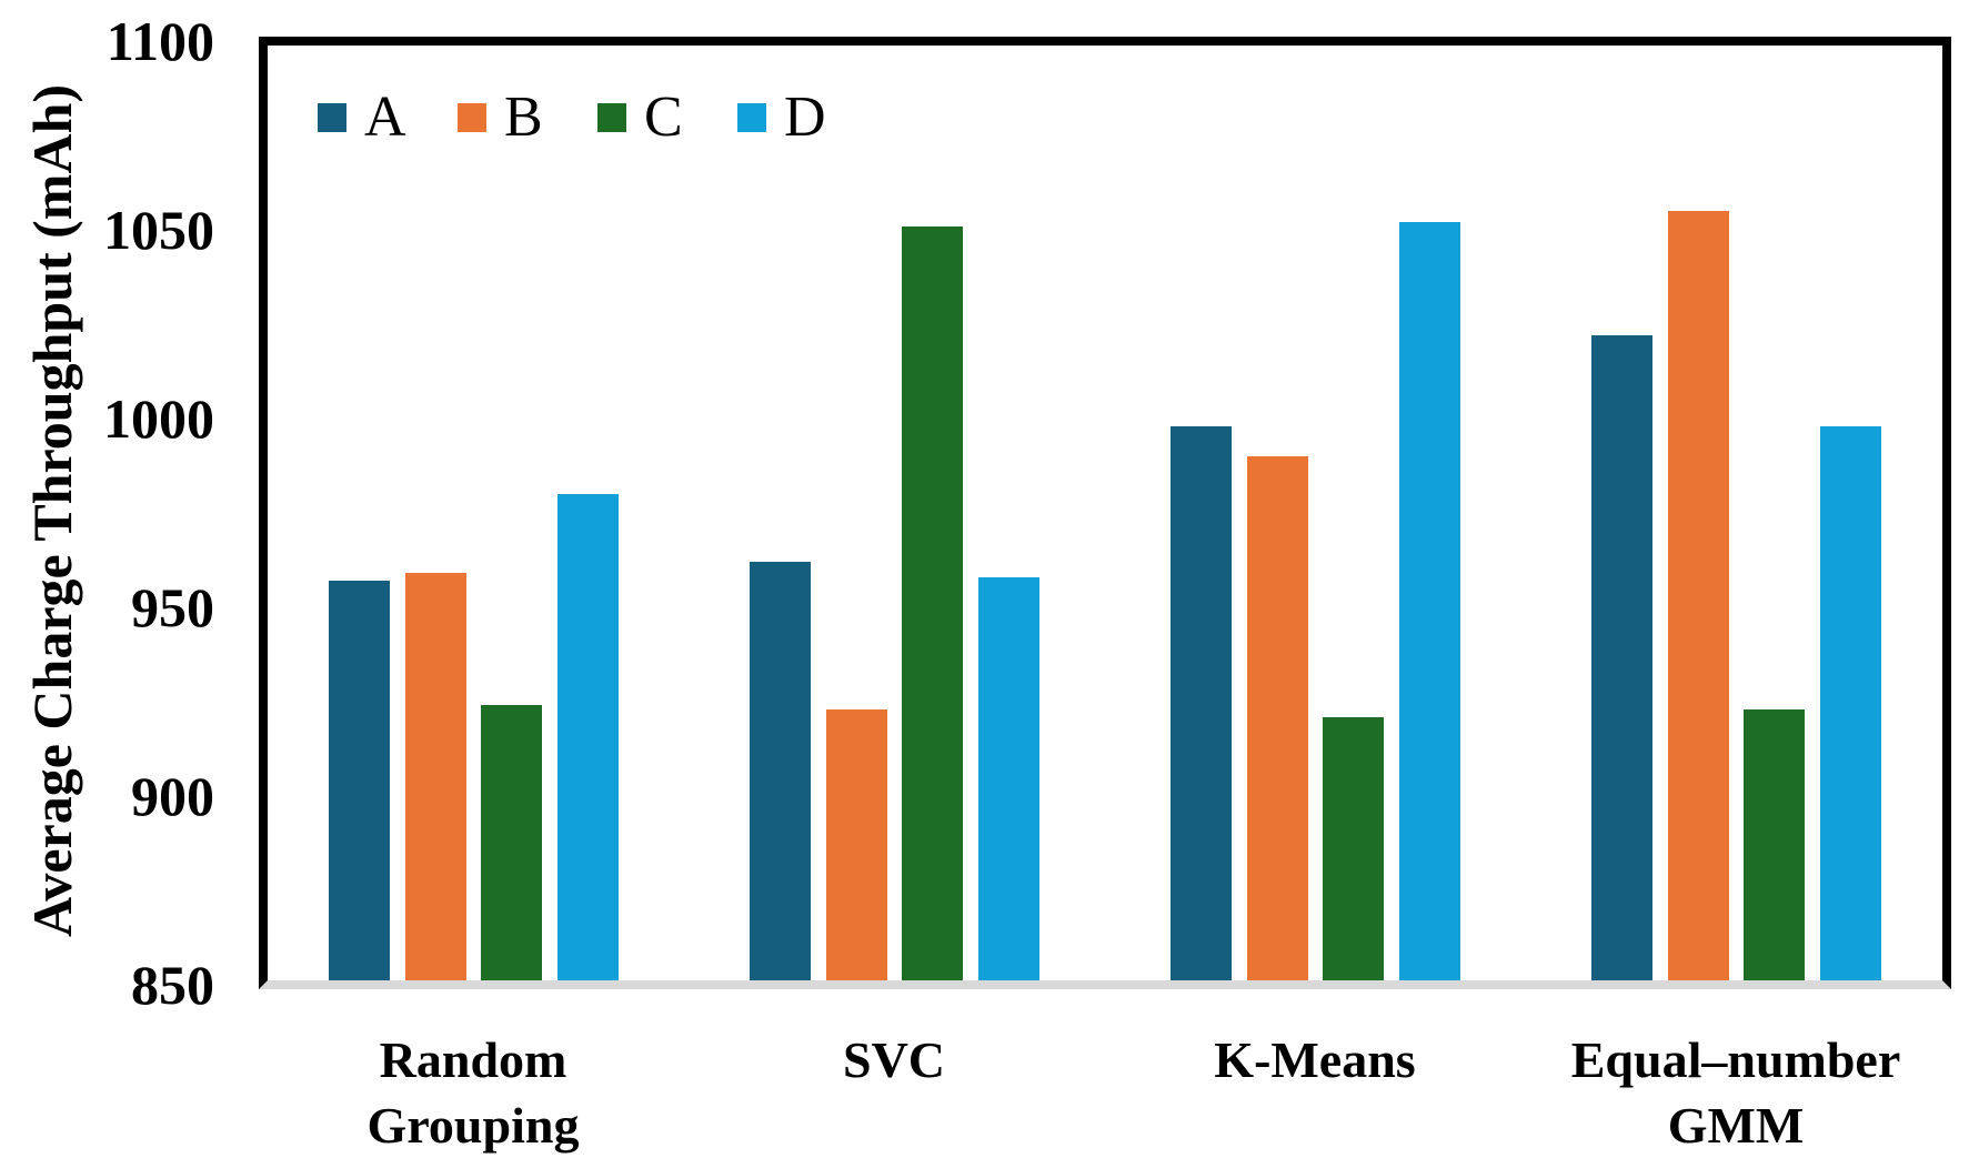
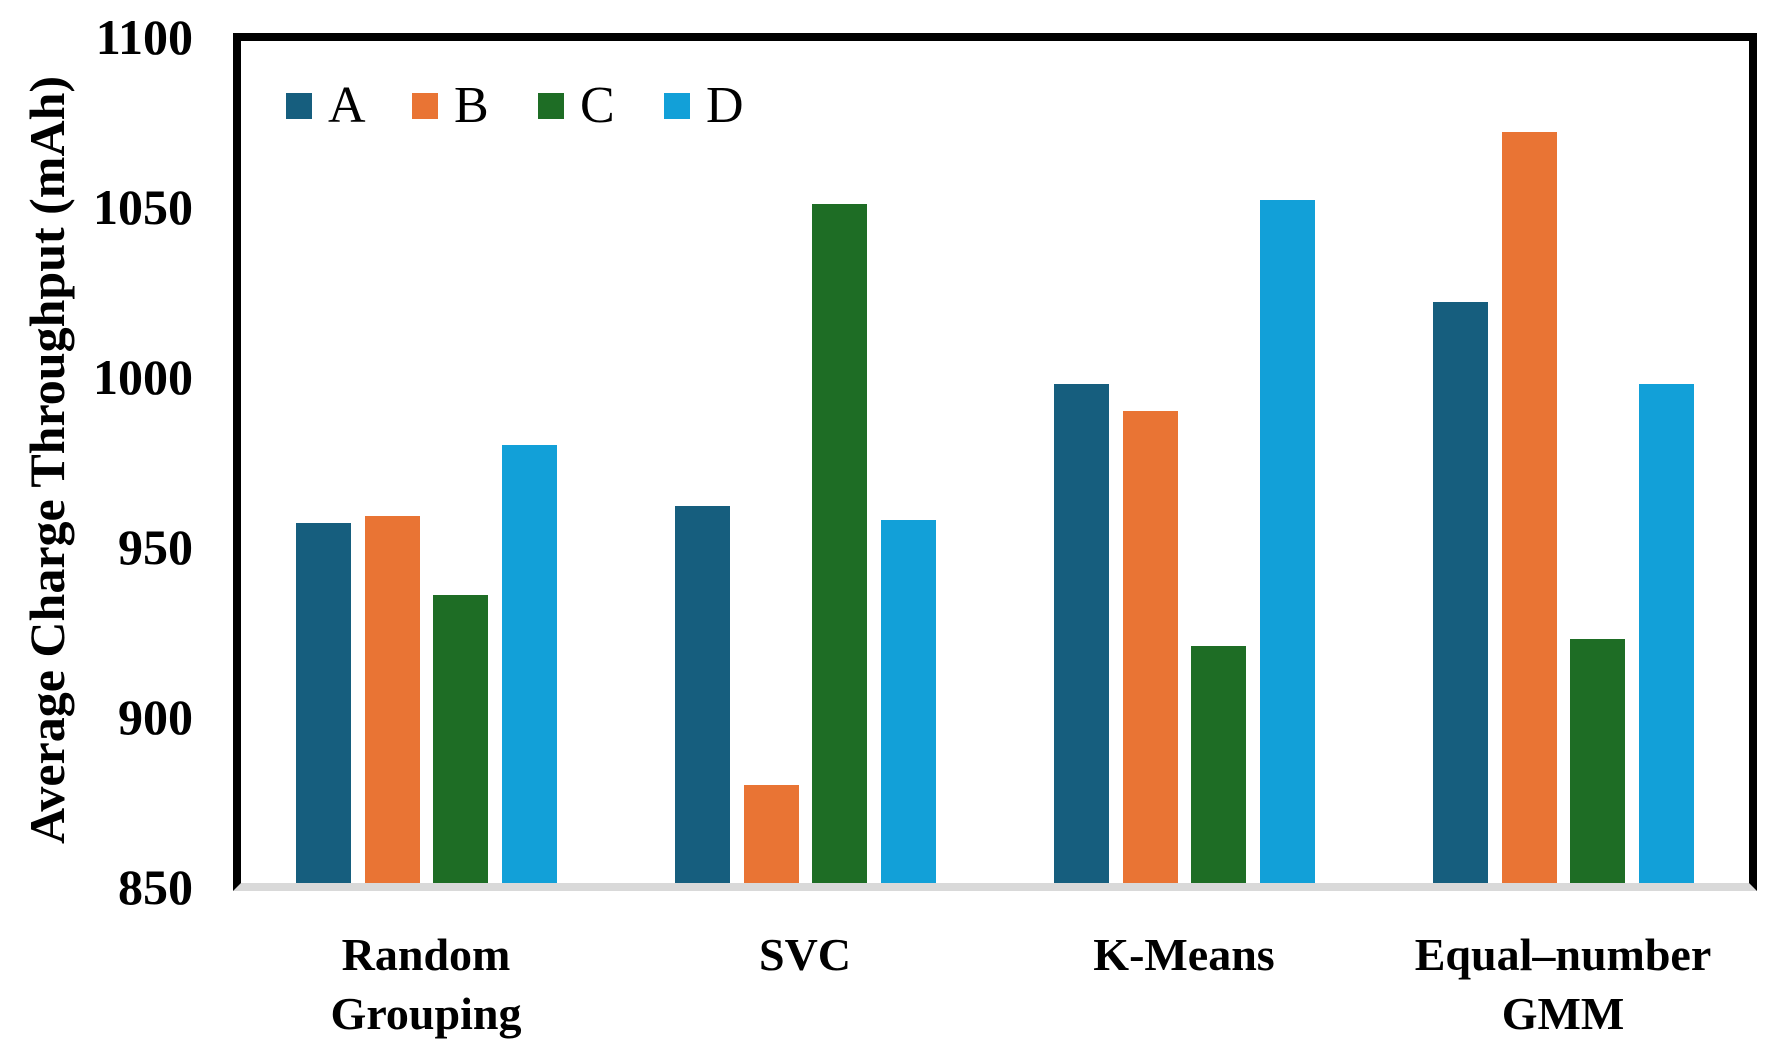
C/Random Grouping: 924 -> 936
B/SVC: 923 -> 880
B/Equal–number GMM: 1055 -> 1072
